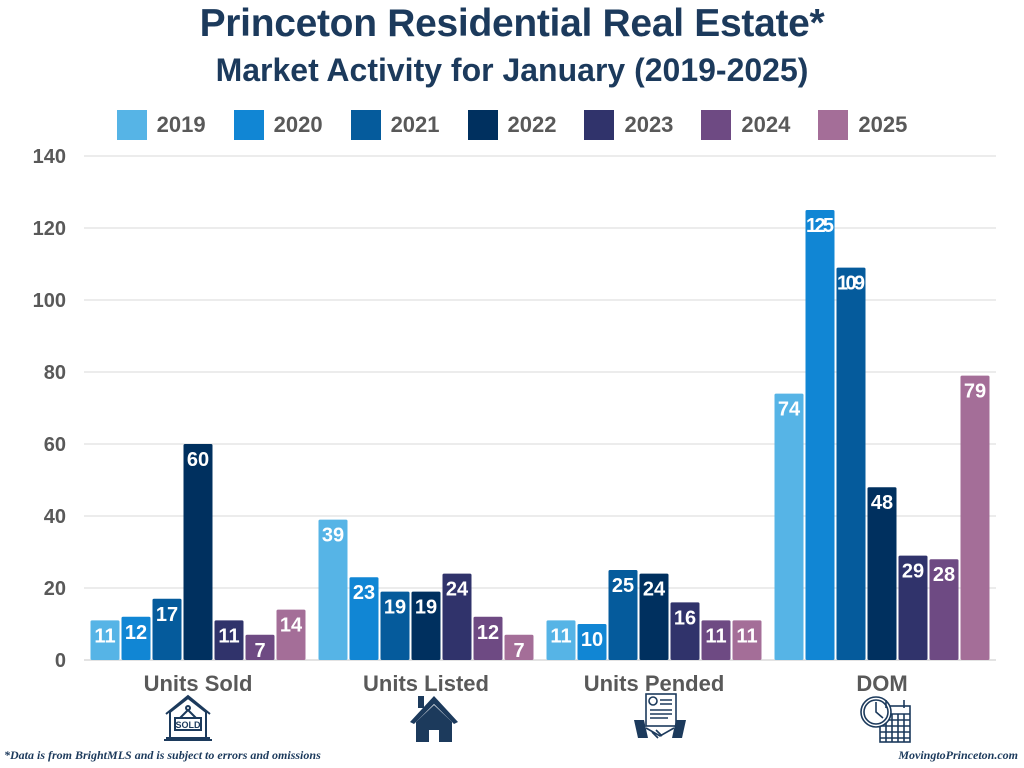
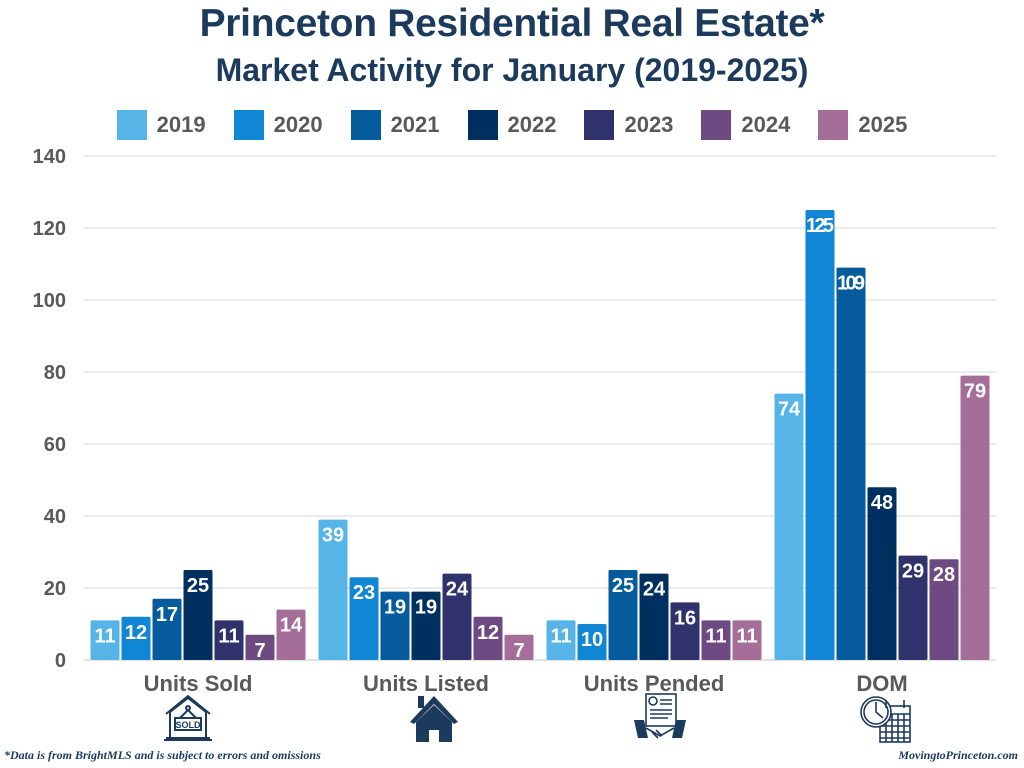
2022/Units Sold: 60 -> 25
